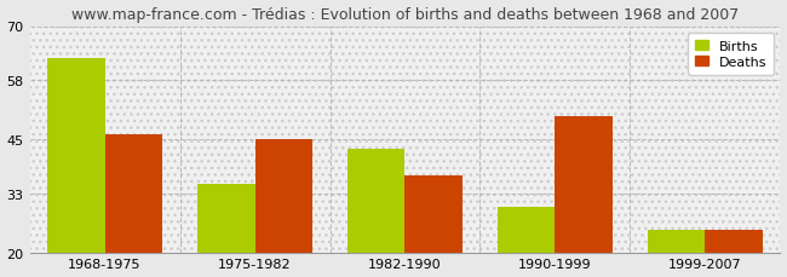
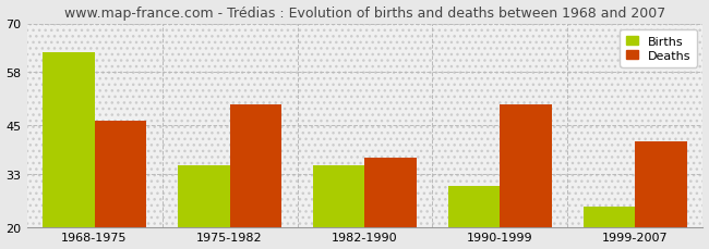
Deaths/1975-1982: 45 -> 50
Births/1982-1990: 43 -> 35
Deaths/1999-2007: 25 -> 41
